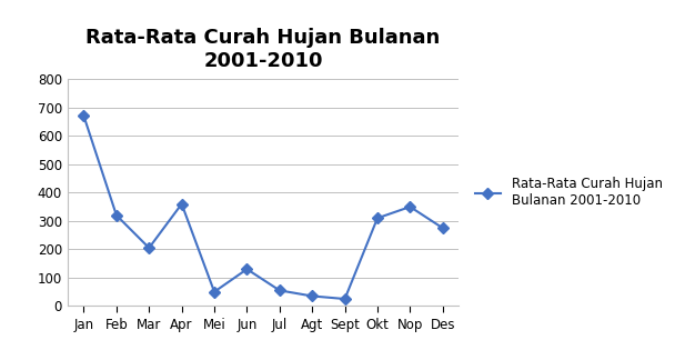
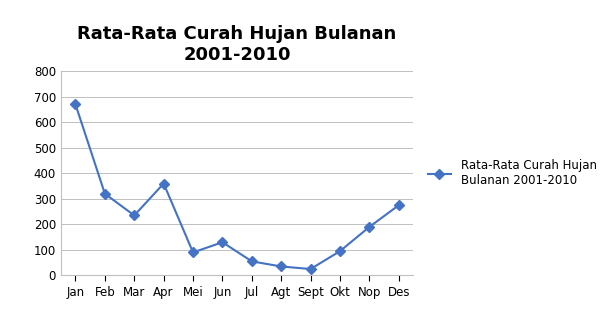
Mar: 205 -> 235
Mei: 50 -> 90
Okt: 310 -> 95
Nop: 350 -> 190
